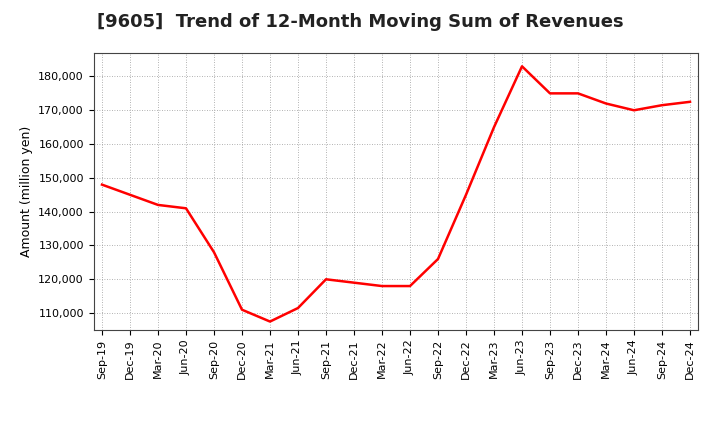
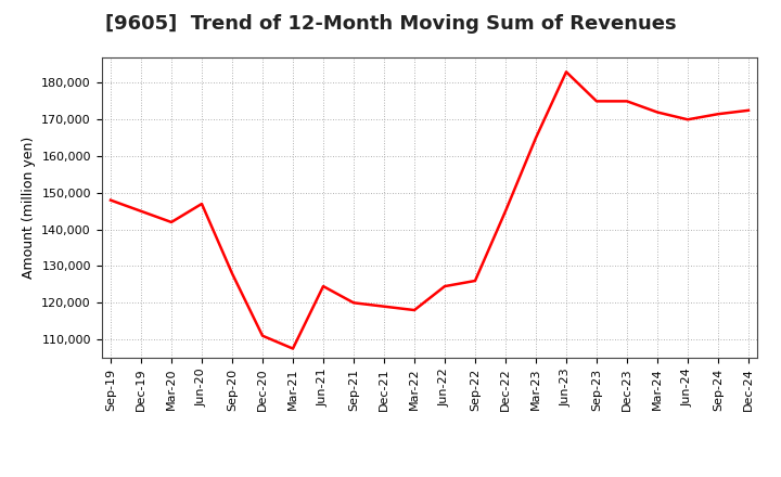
Jun-20: 141,000 -> 147,000
Jun-21: 111,500 -> 124,500
Jun-22: 118,000 -> 124,500
